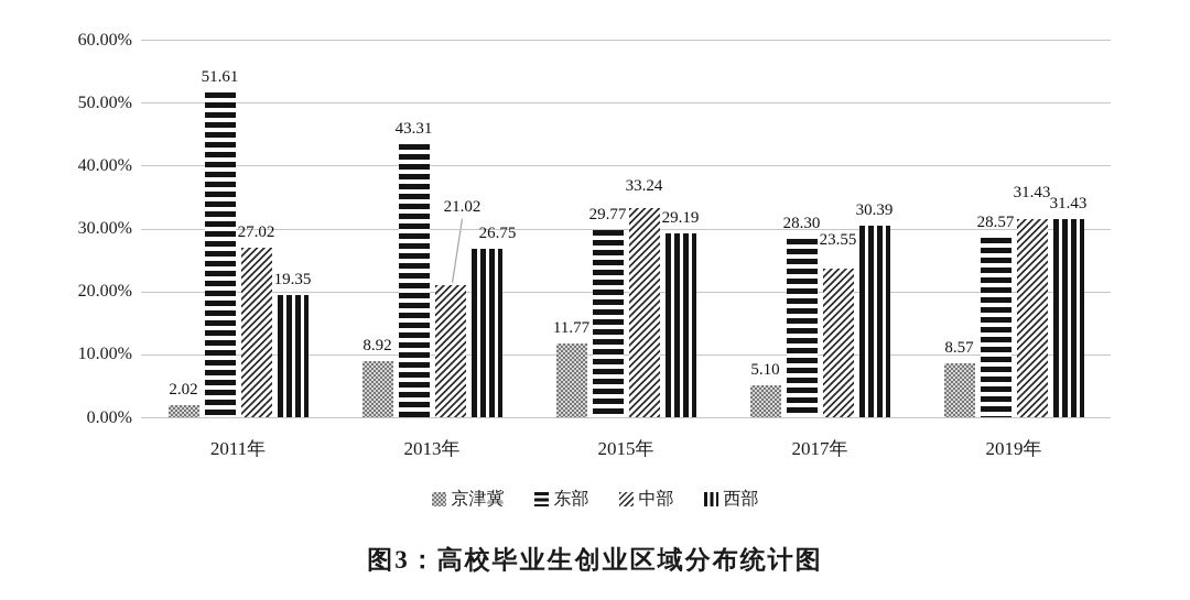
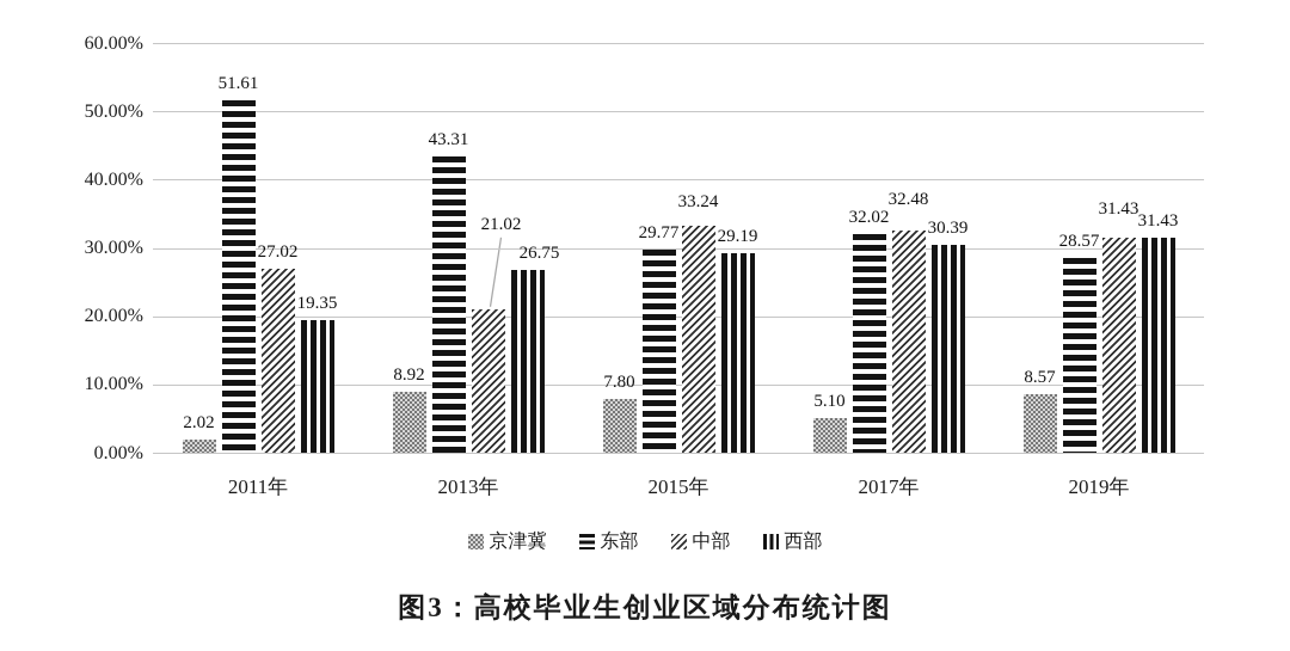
京津冀/2015年: 11.77 -> 7.80
东部/2017年: 28.30 -> 32.02
中部/2017年: 23.55 -> 32.48
